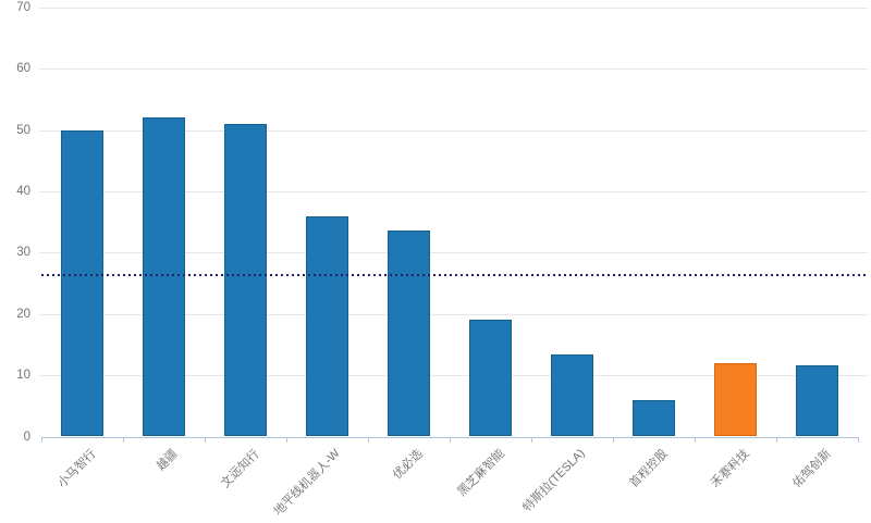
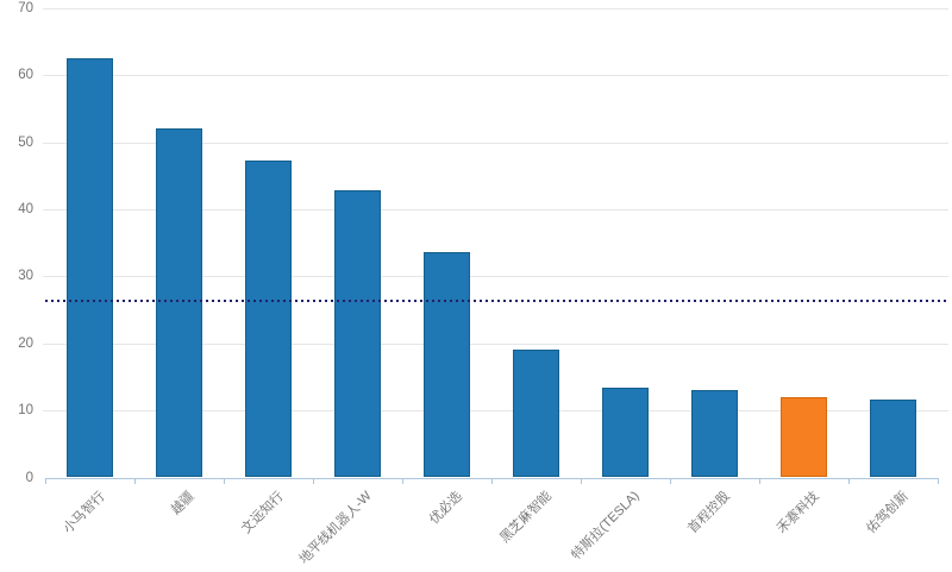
小马智行: 50 -> 62
文远知行: 51 -> 47
地平线机器人-W: 36 -> 43
首程控股: 6 -> 13
